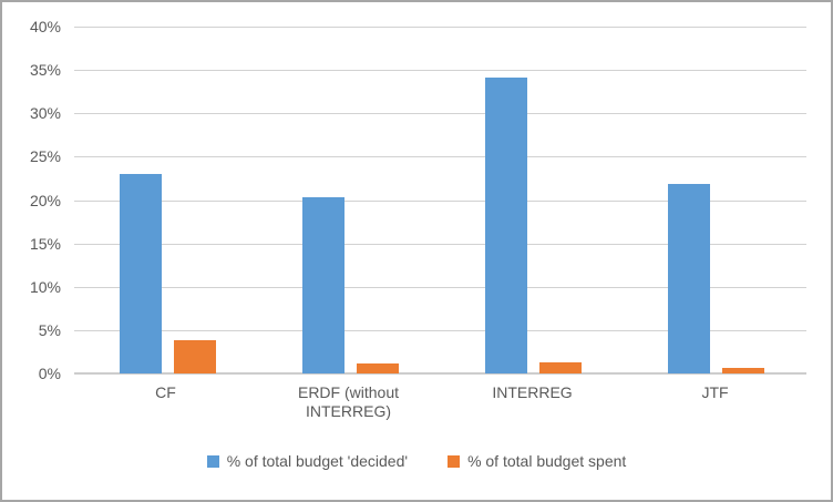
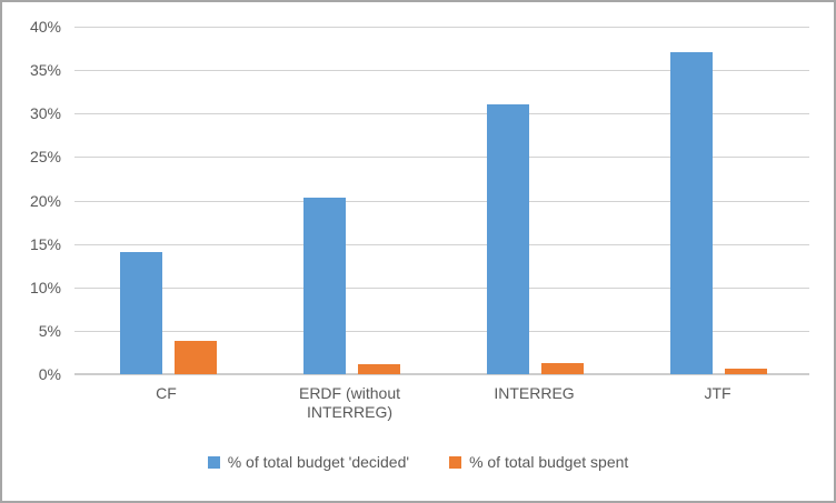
% of total budget 'decided'/CF: 23% -> 14%
% of total budget 'decided'/INTERREG: 34% -> 31%
% of total budget 'decided'/JTF: 22% -> 37%
